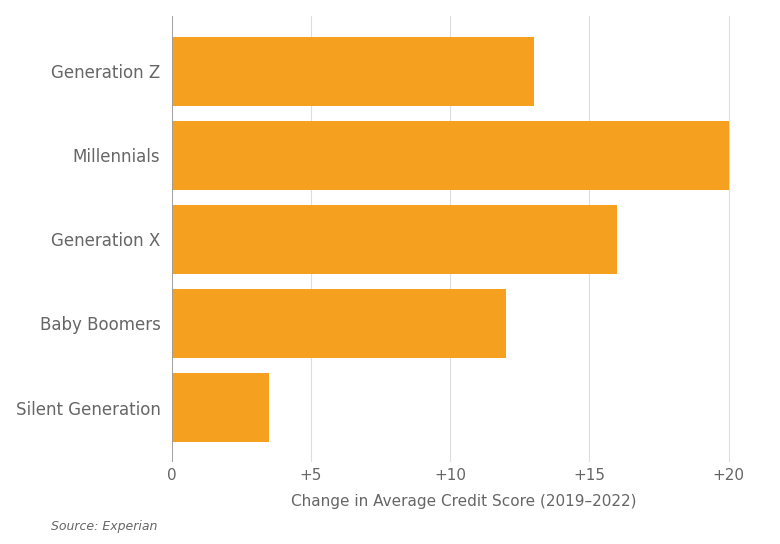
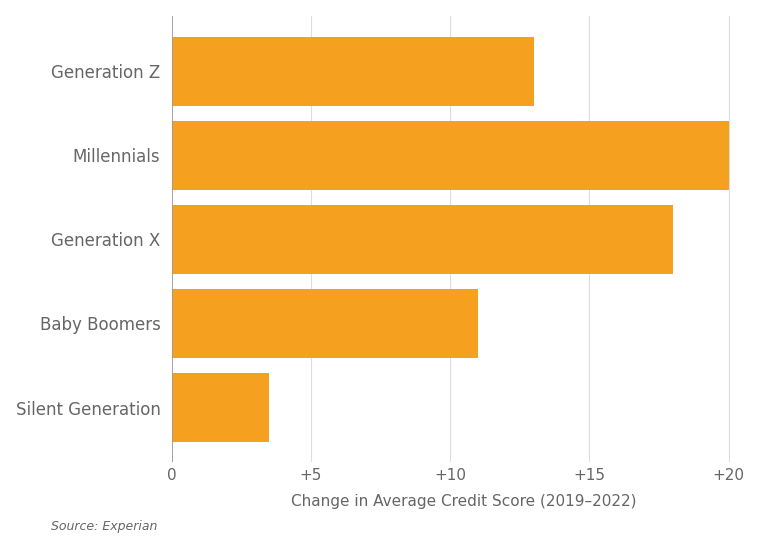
Generation X: 16.0 -> 18.0
Baby Boomers: 12.0 -> 11.0
